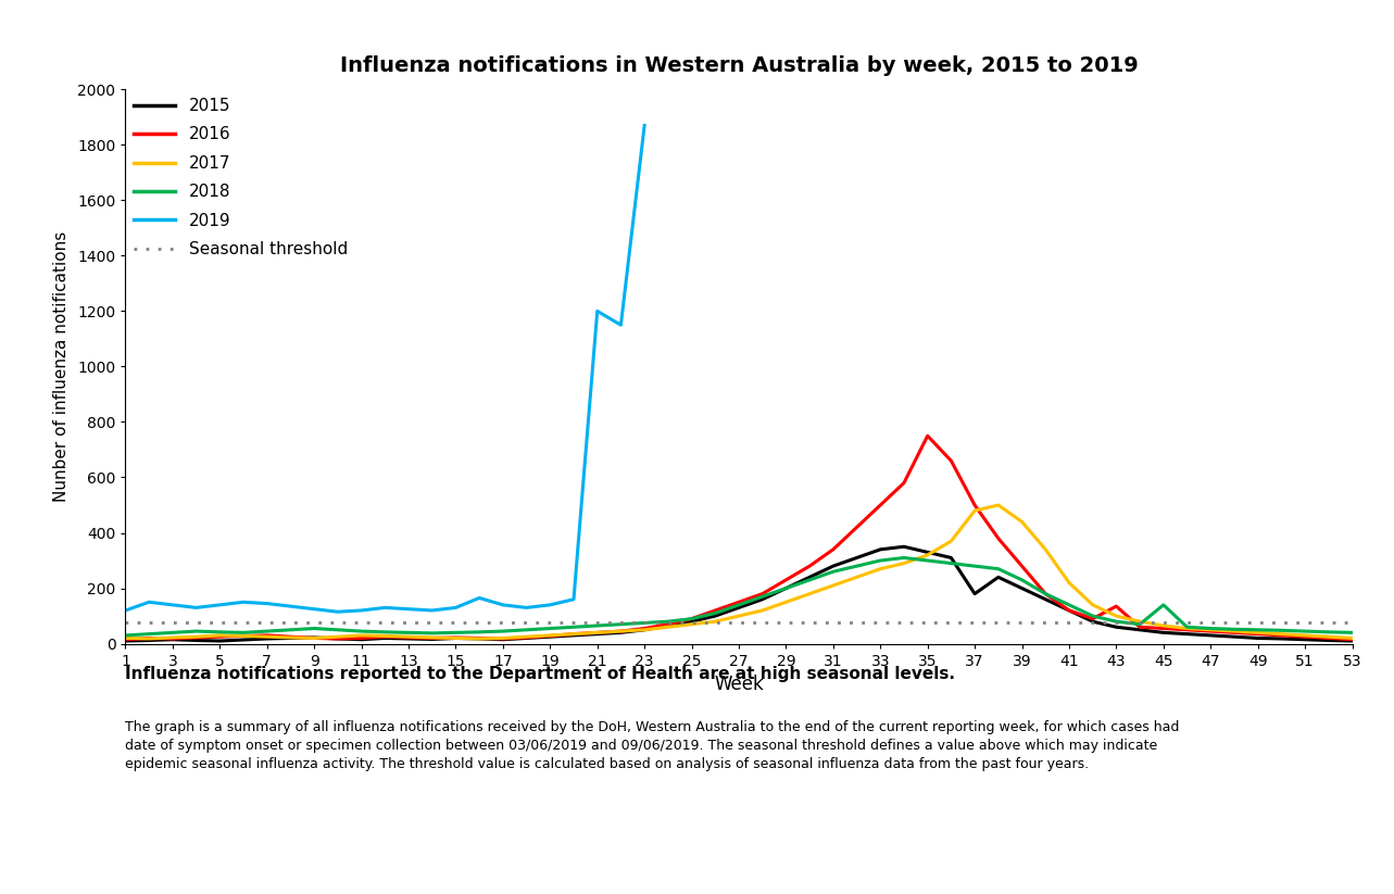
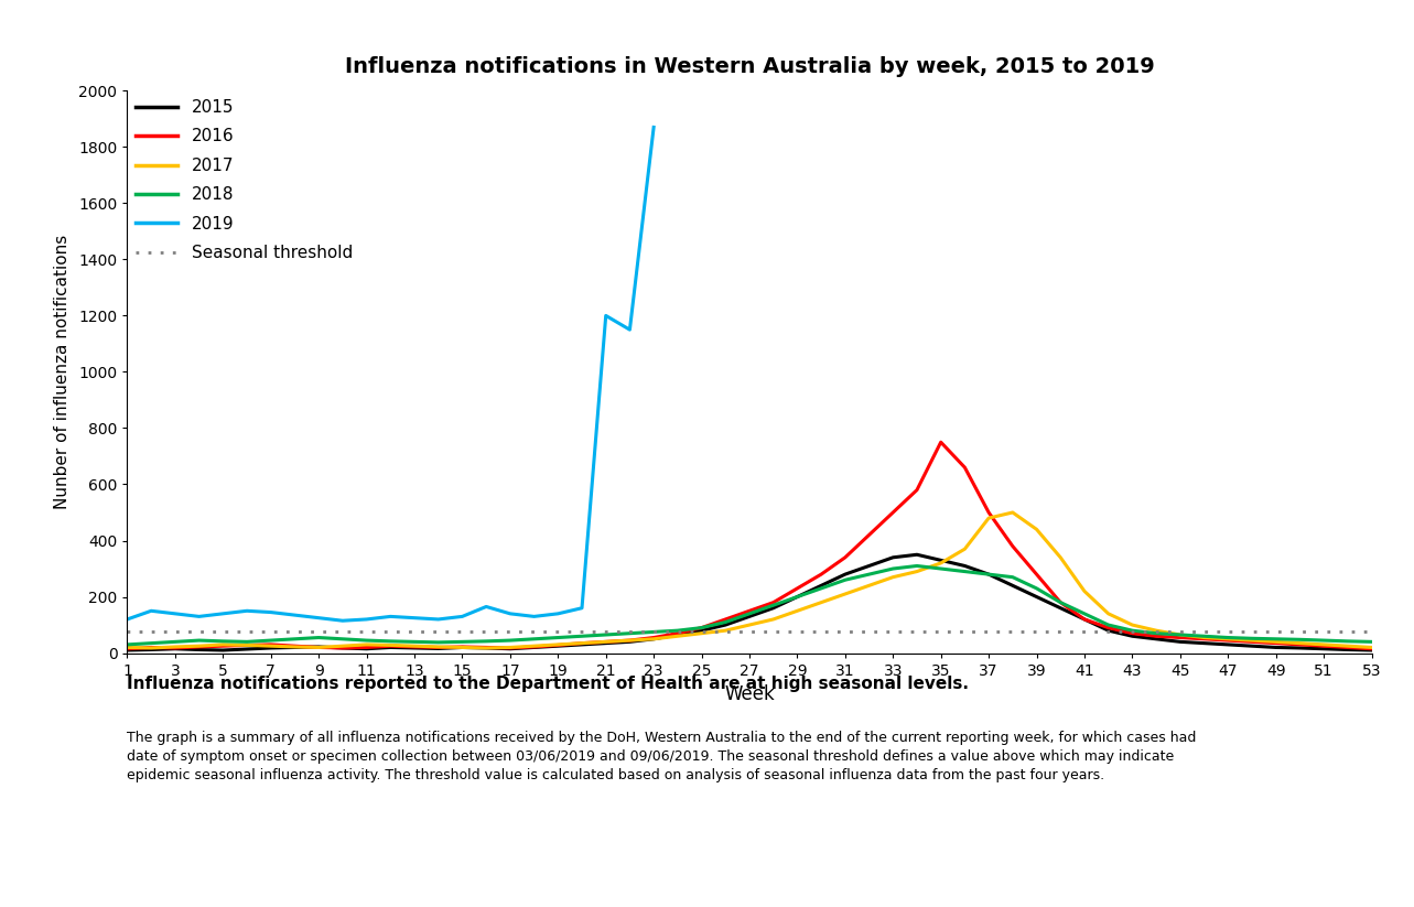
2015/37: 180 -> 280
2016/43: 135 -> 70
2018/45: 140 -> 65
